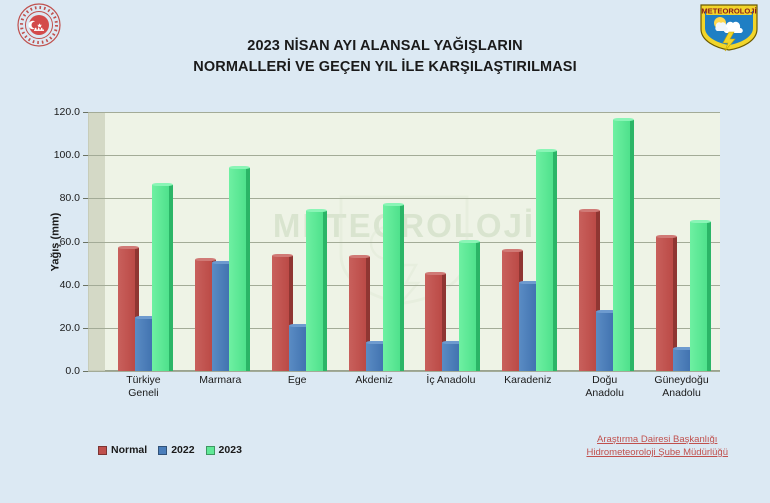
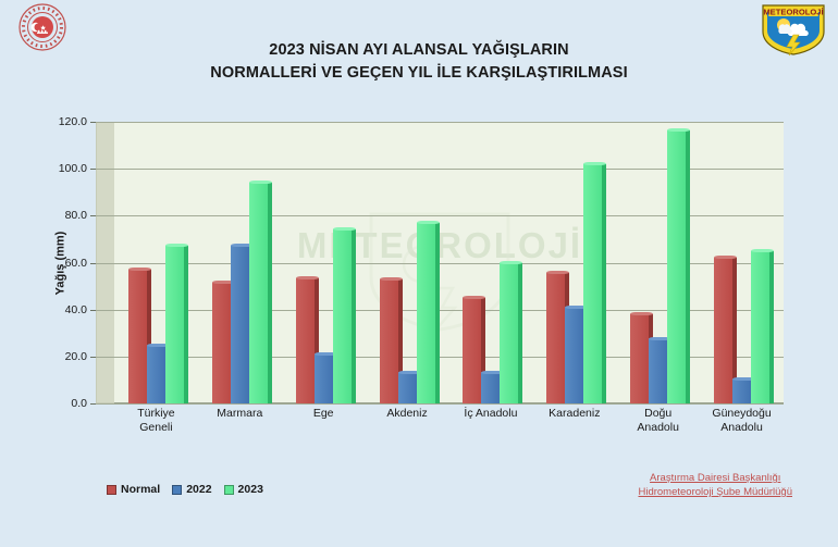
2023/Türkiye Geneli: 86 -> 67
2022/Marmara: 50 -> 67
Normal/Doğu Anadolu: 74 -> 38
2023/Güneydoğu Anadolu: 69 -> 65
